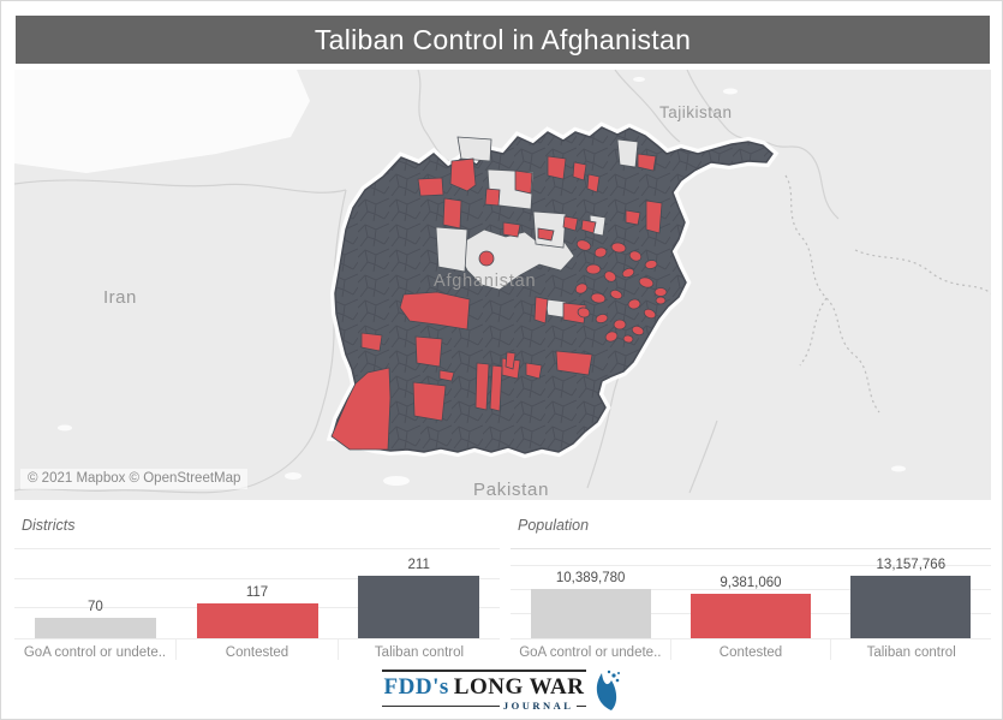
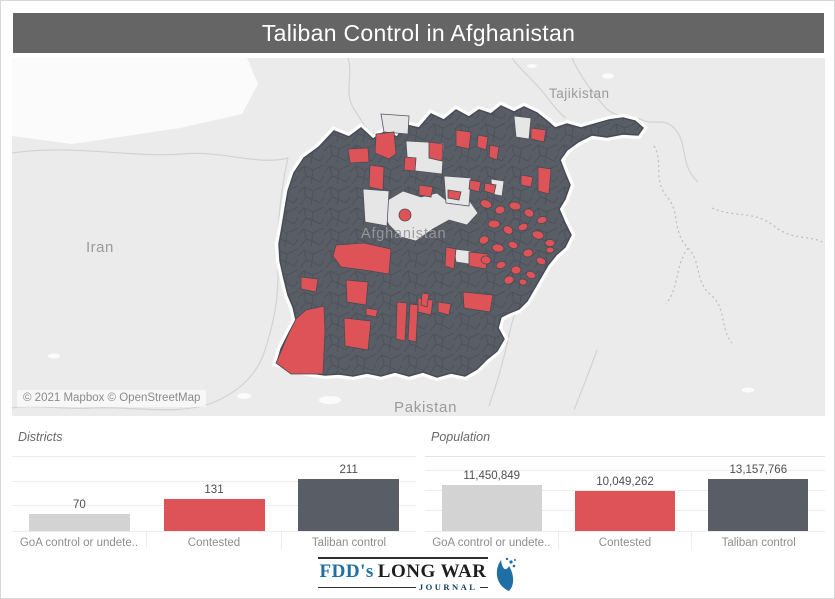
Districts/Contested: 117 -> 131
Population/GoA control or undete..: 10,389,780 -> 11,450,849
Population/Contested: 9,381,060 -> 10,049,262
